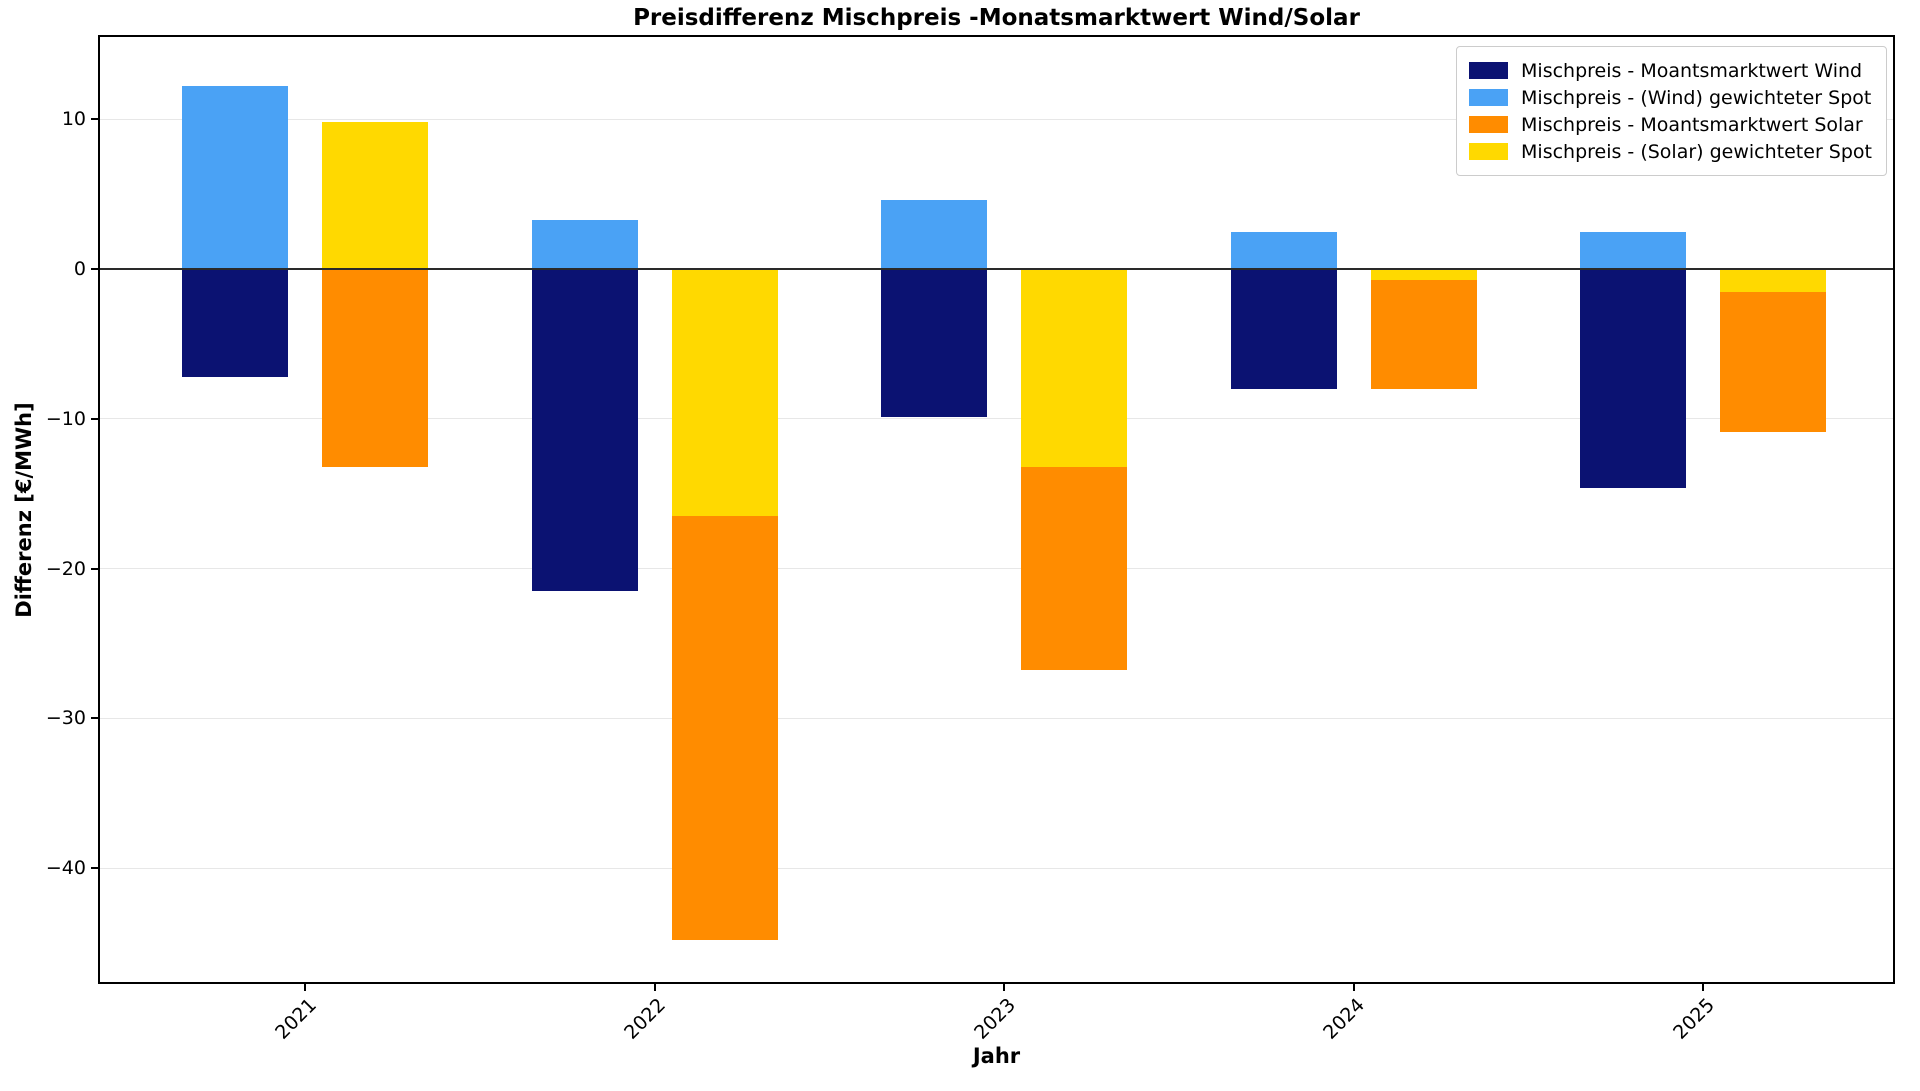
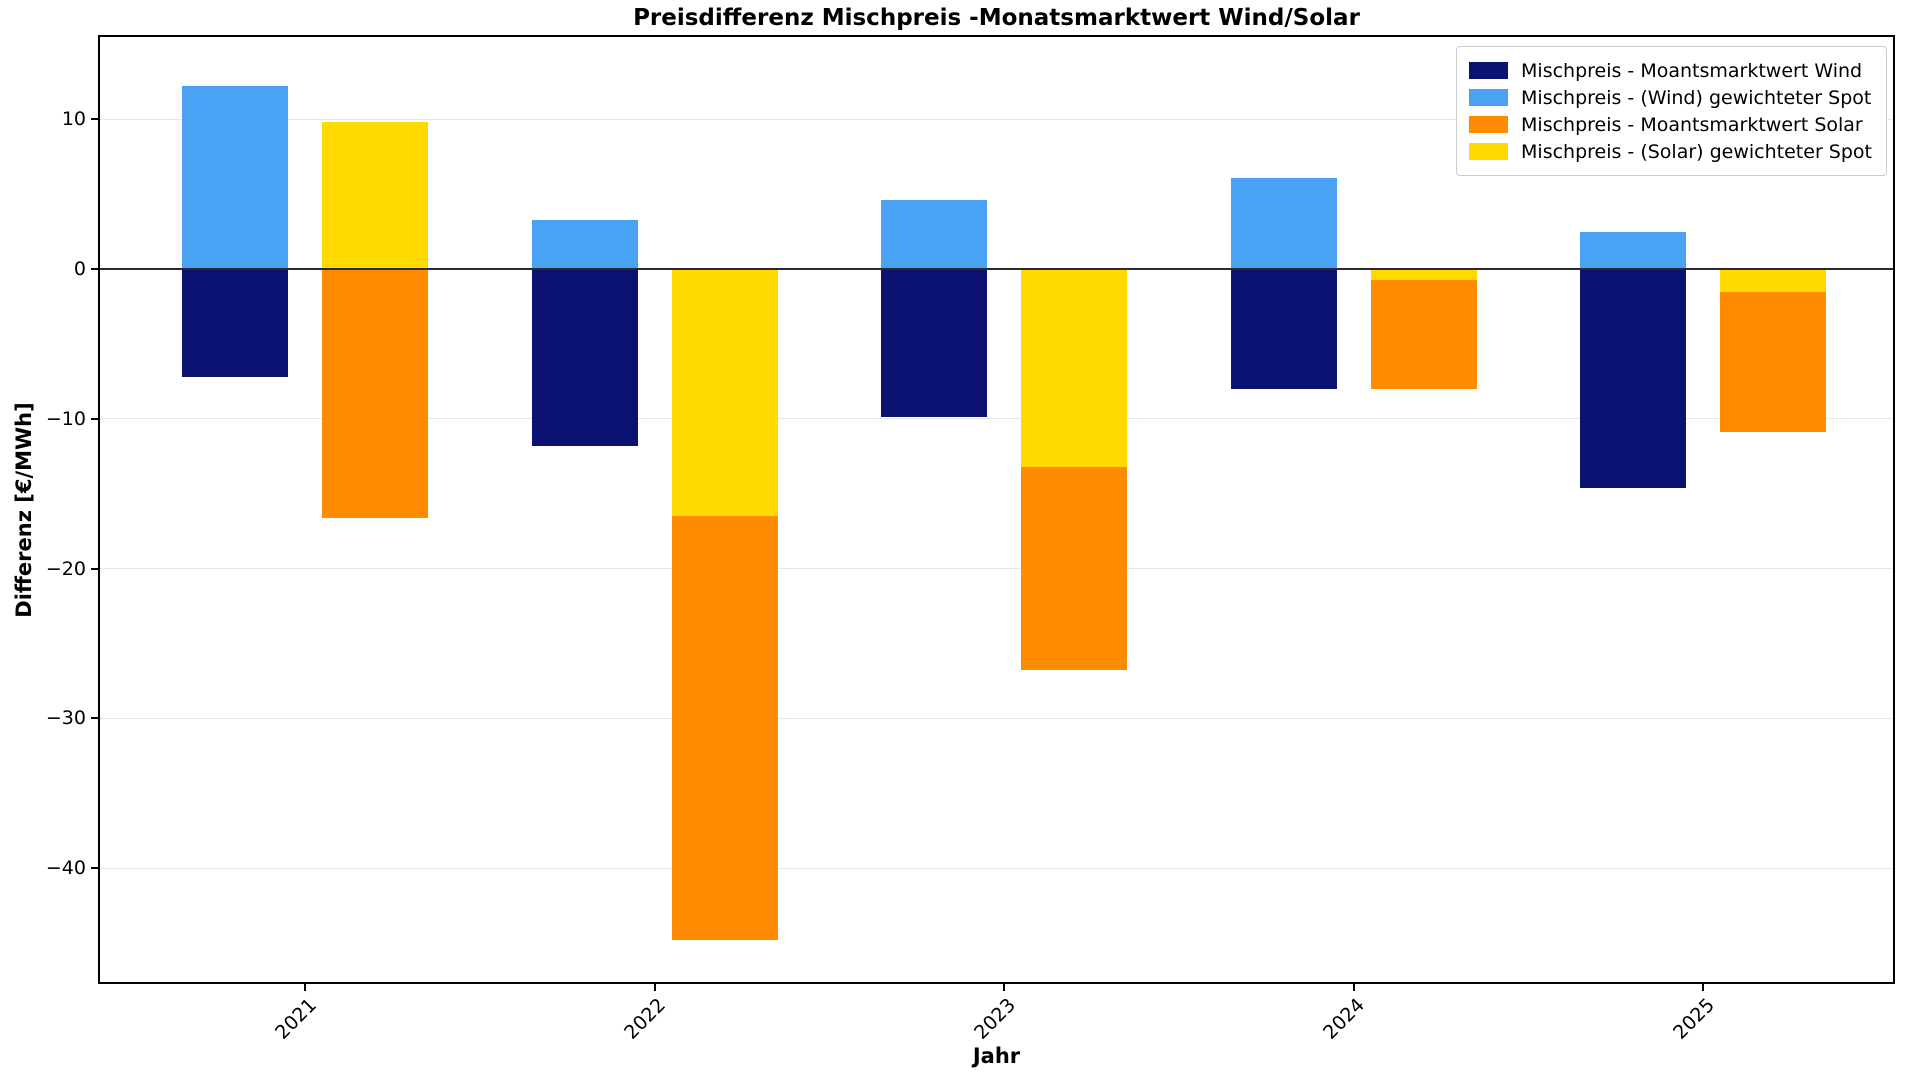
Mischpreis - Moantsmarktwert Solar/2021: -13.2 -> -16.6
Mischpreis - Moantsmarktwert Wind/2022: -21.5 -> -11.8
Mischpreis - (Wind) gewichteter Spot/2024: 2.5 -> 6.1
